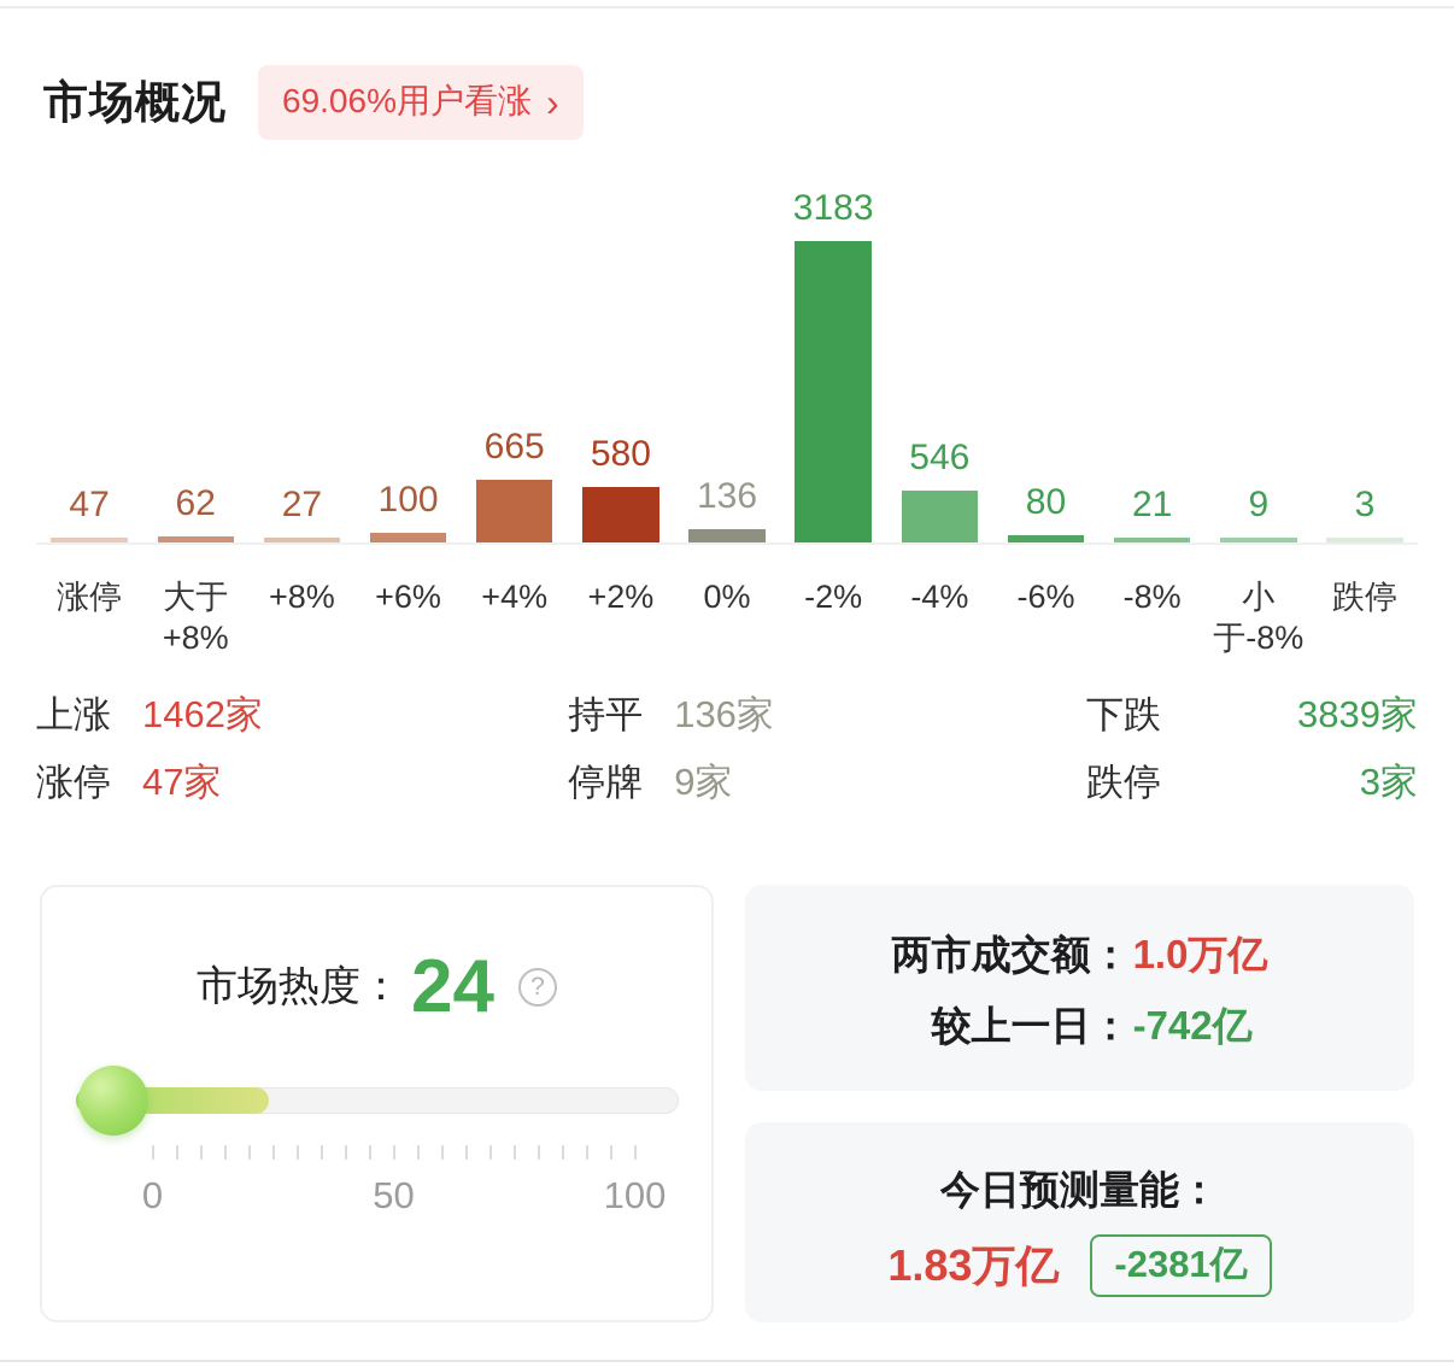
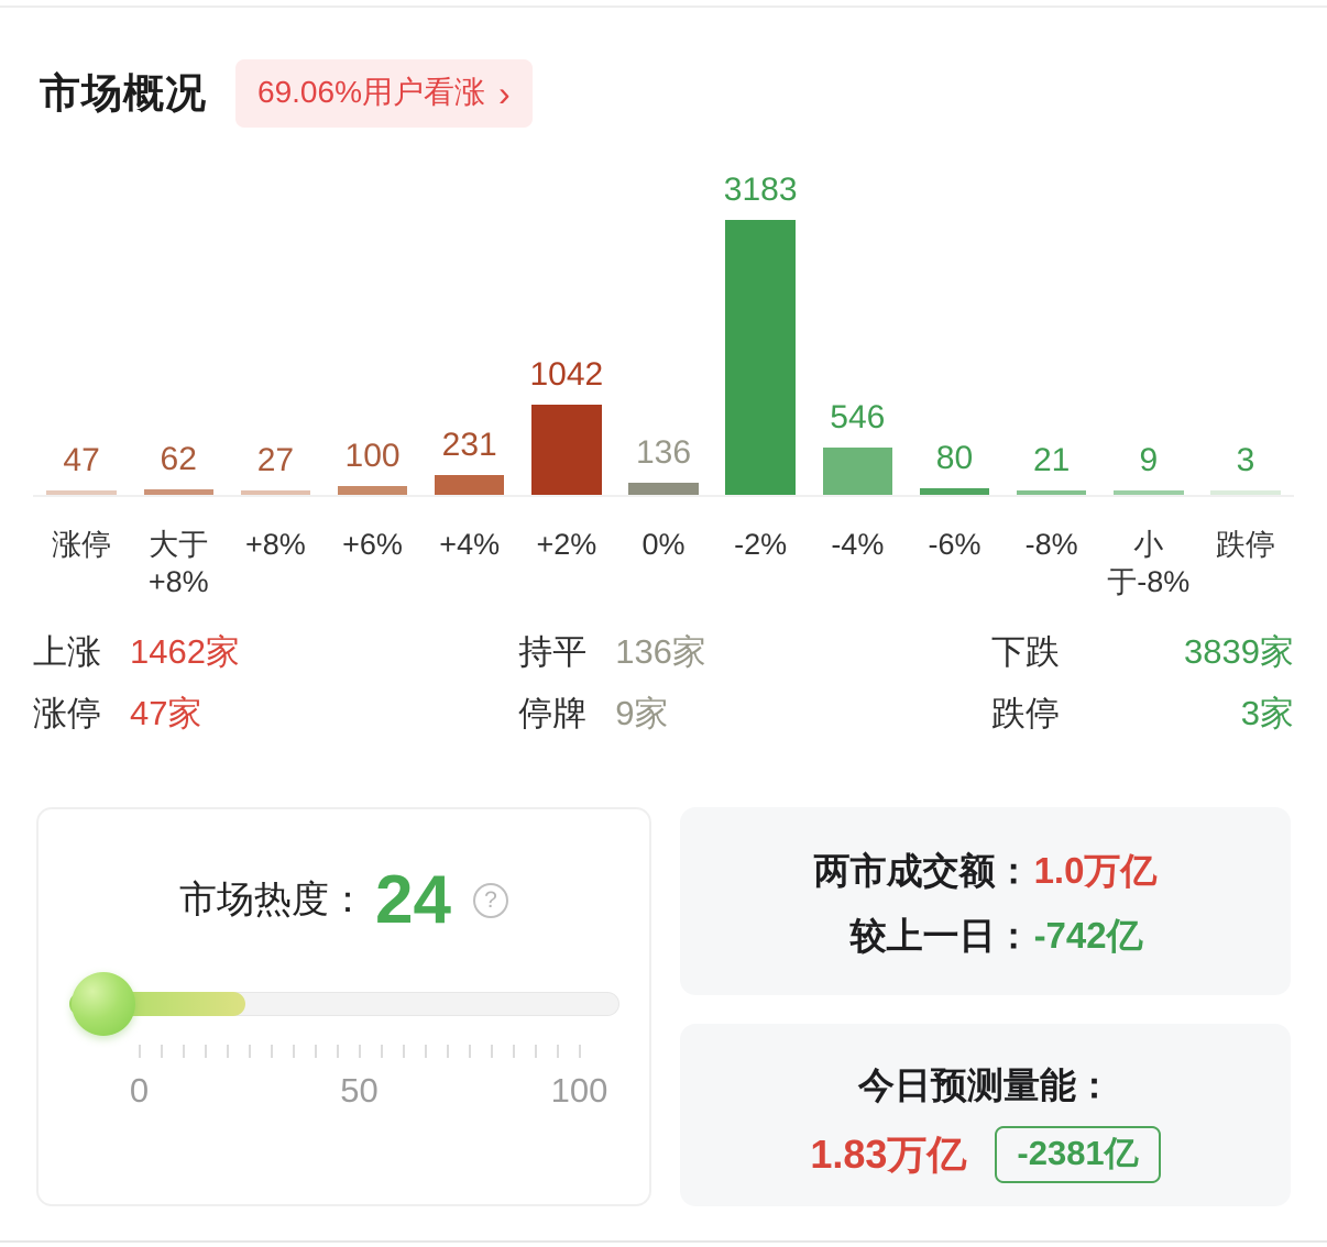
+4%: 665 -> 231
+2%: 580 -> 1042
